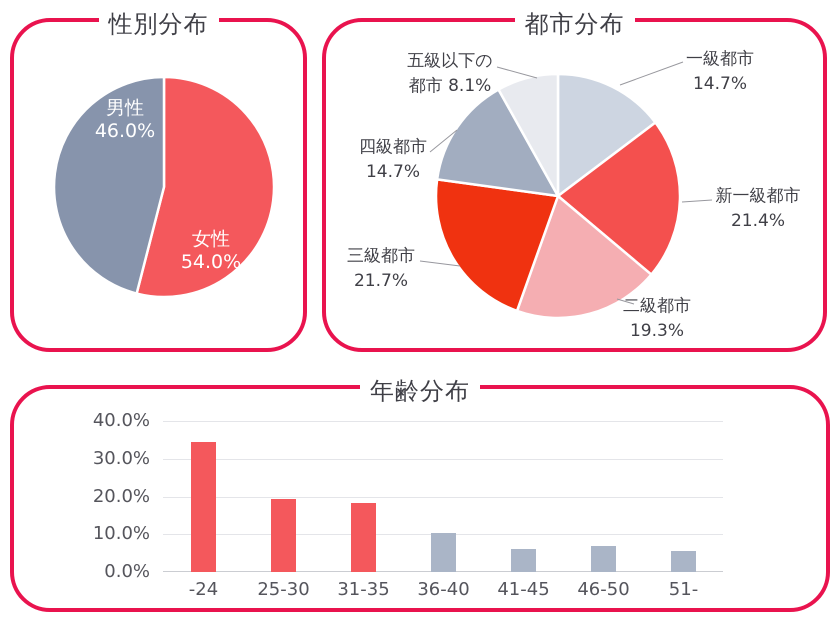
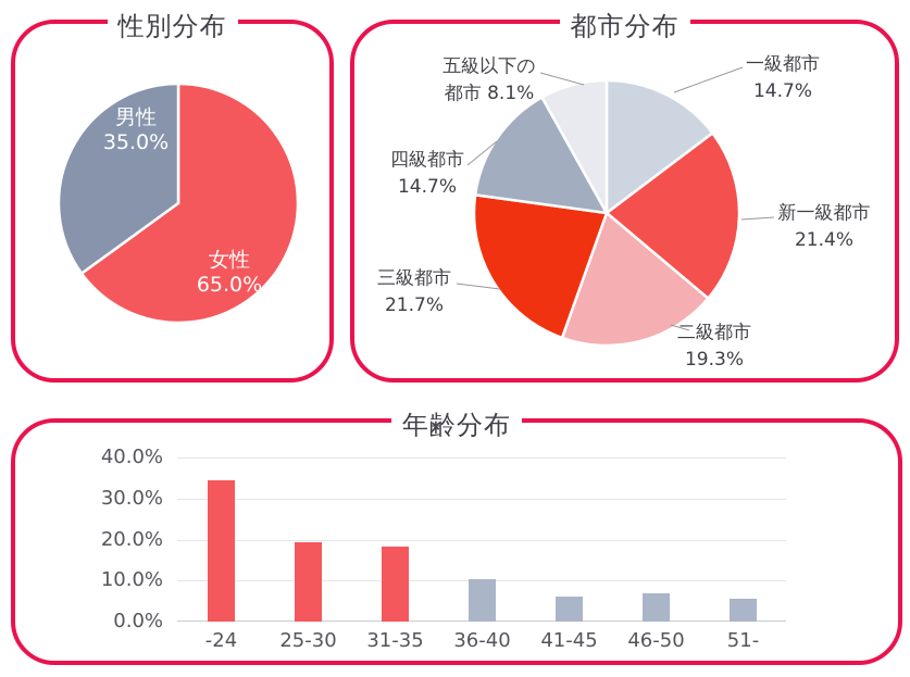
性別分布/女性: 54.0% -> 65.0%
性別分布/男性: 46.0% -> 35.0%
